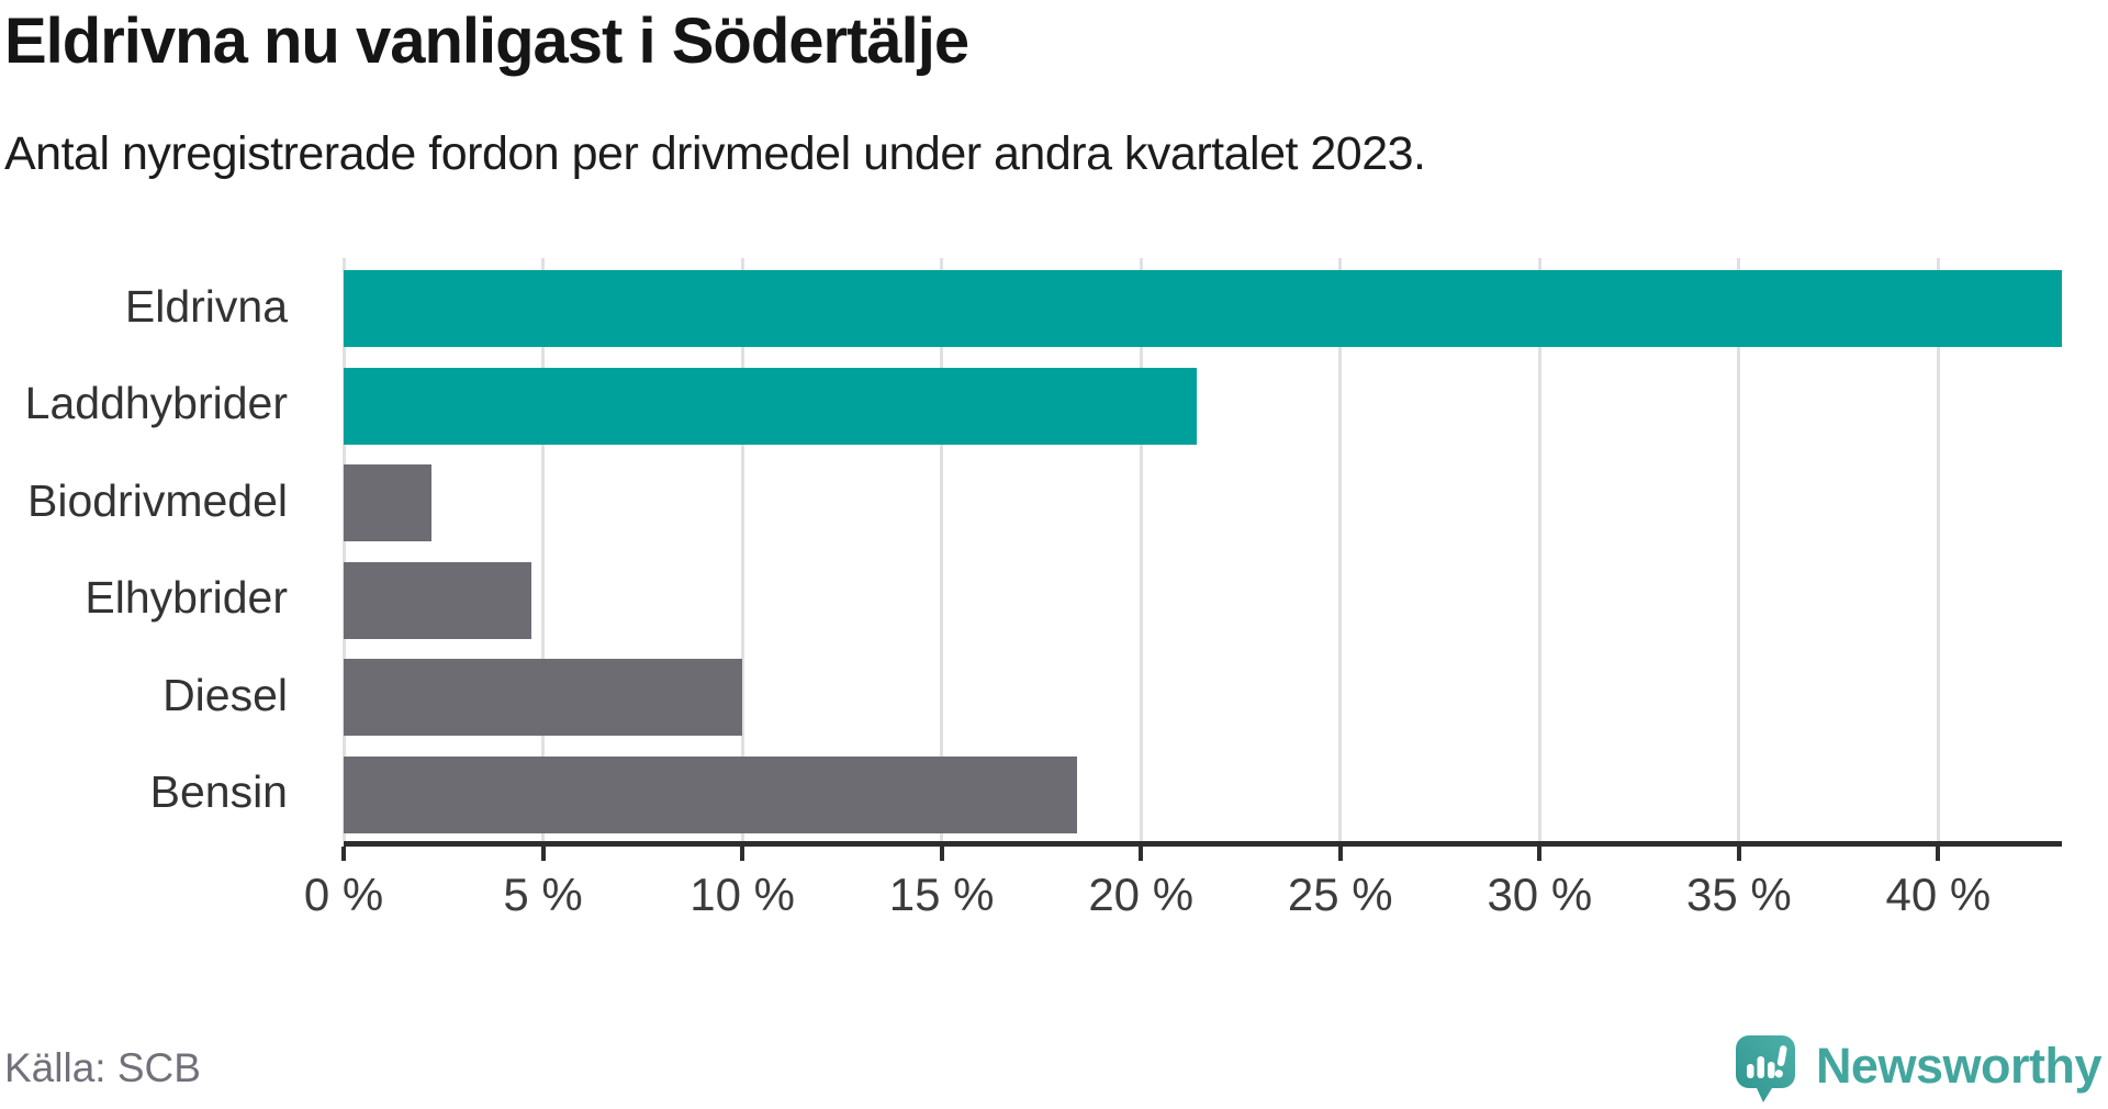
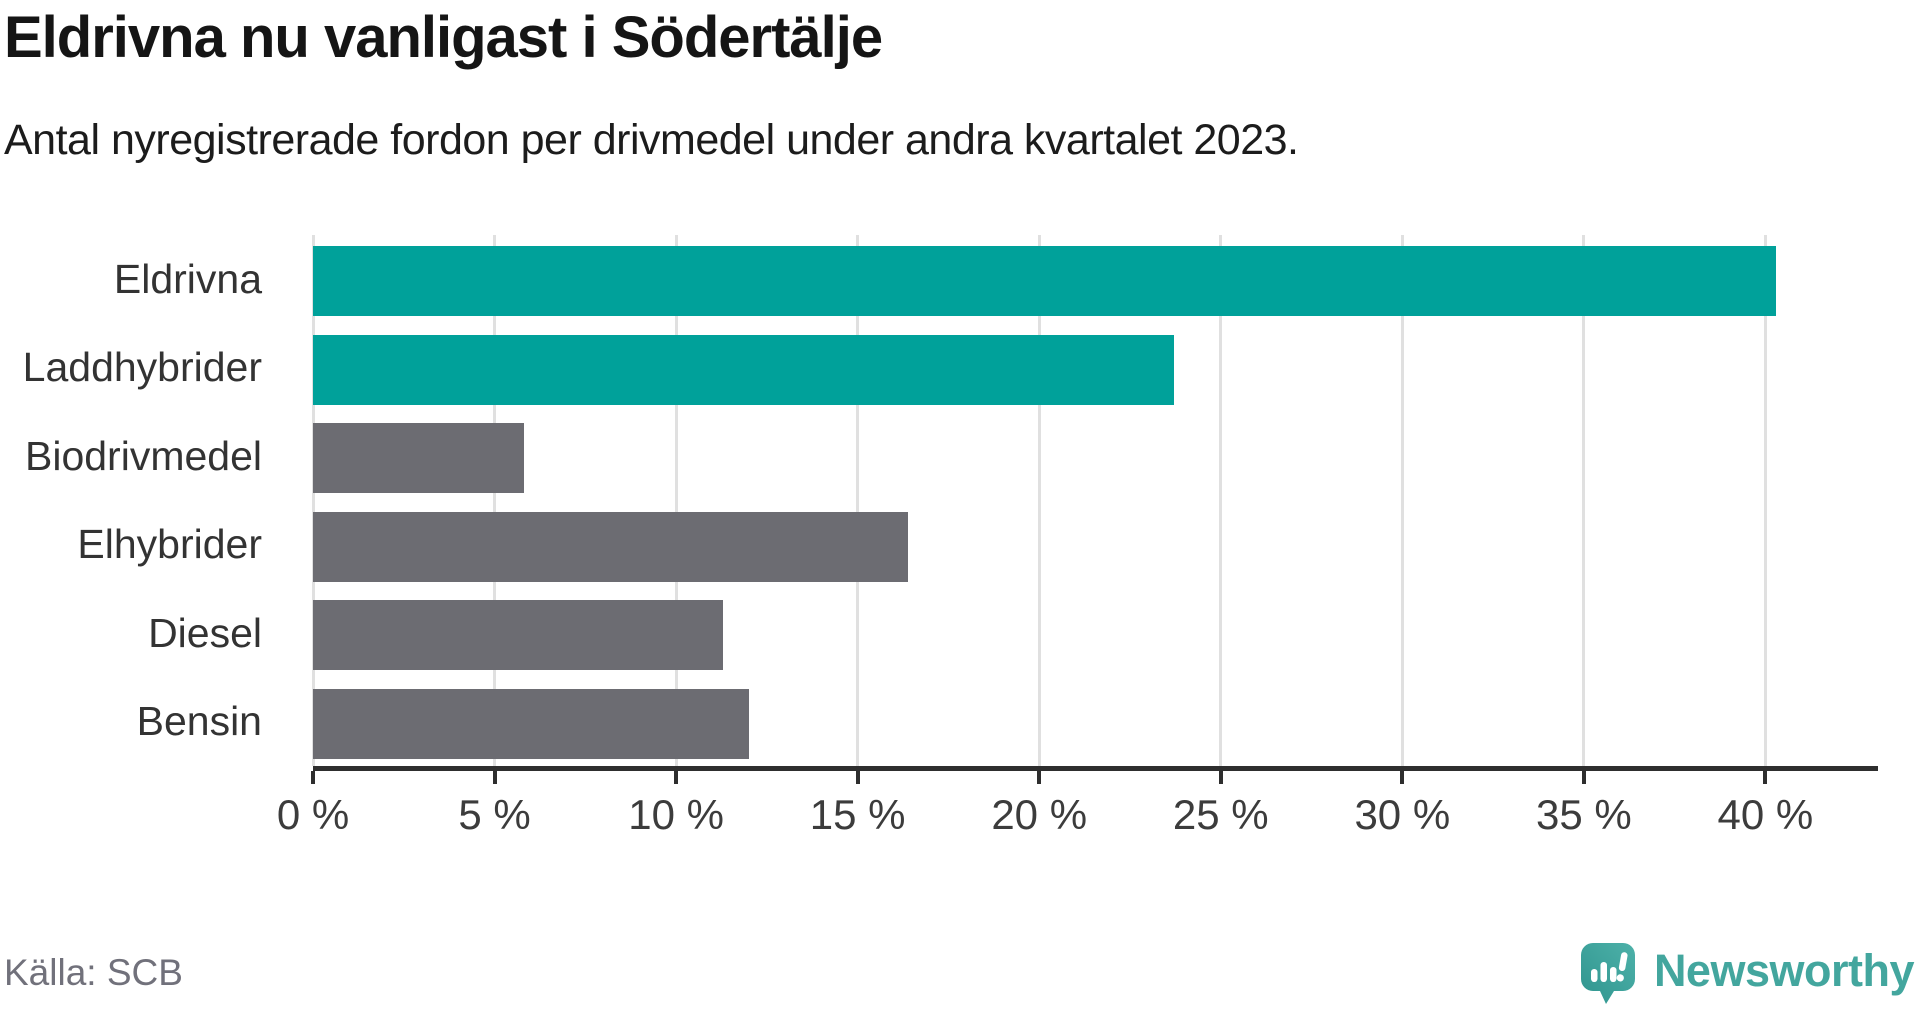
Eldrivna: 43.1% -> 40.3%
Laddhybrider: 21.4% -> 23.7%
Biodrivmedel: 2.2% -> 5.8%
Elhybrider: 4.7% -> 16.4%
Diesel: 10.0% -> 11.3%
Bensin: 18.4% -> 12.0%
